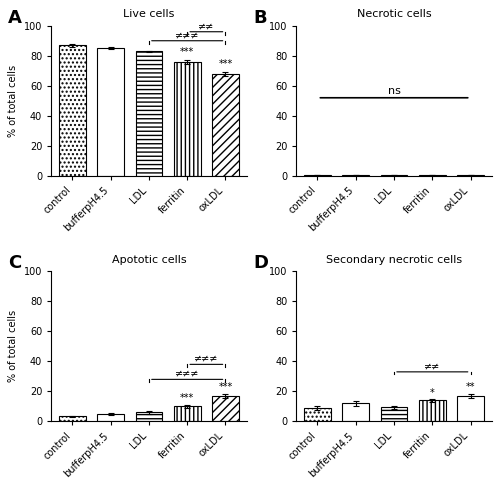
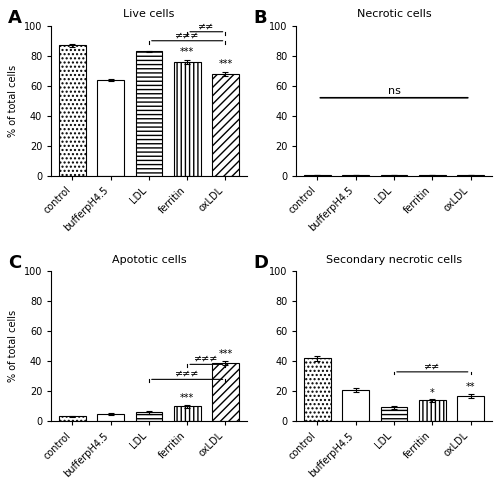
Live cells/bufferpH4.5: 85 -> 64
Apototic cells/oxLDL: 17 -> 39
Secondary necrotic cells/control: 9 -> 42
Secondary necrotic cells/bufferpH4.5: 12 -> 21
